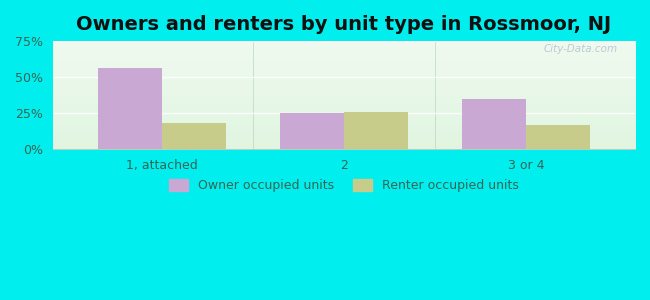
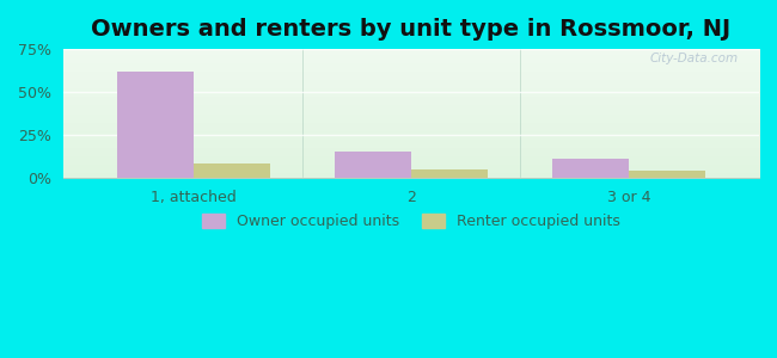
Owner occupied units/1, attached: 56% -> 62%
Renter occupied units/1, attached: 18% -> 8%
Owner occupied units/2: 25% -> 15%
Renter occupied units/2: 26% -> 5%
Owner occupied units/3 or 4: 35% -> 11%
Renter occupied units/3 or 4: 17% -> 4%
